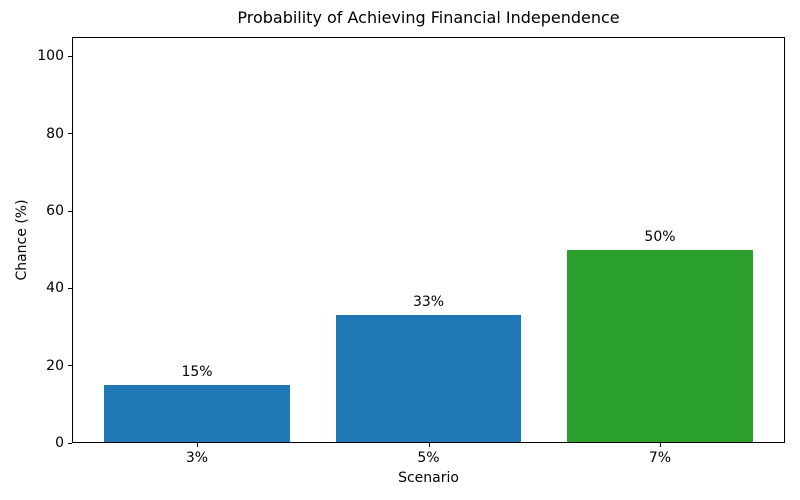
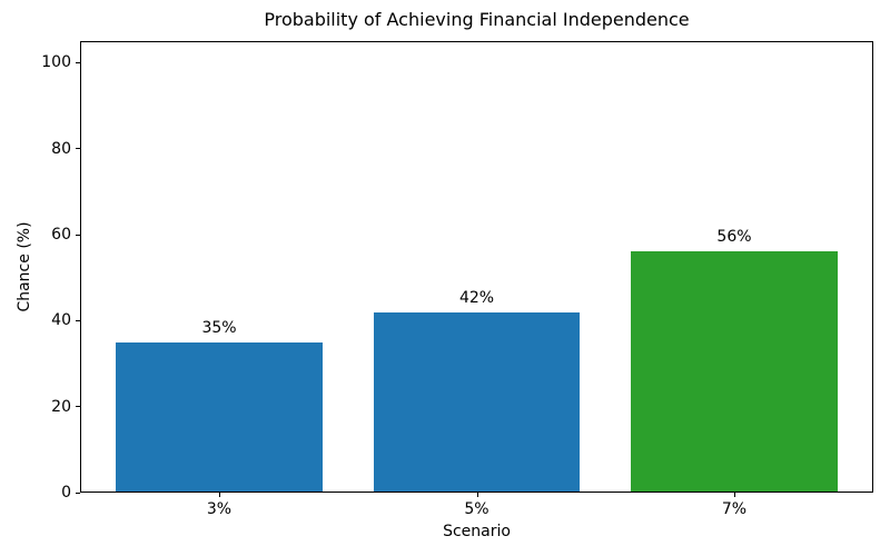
3%: 15% -> 35%
5%: 33% -> 42%
7%: 50% -> 56%
